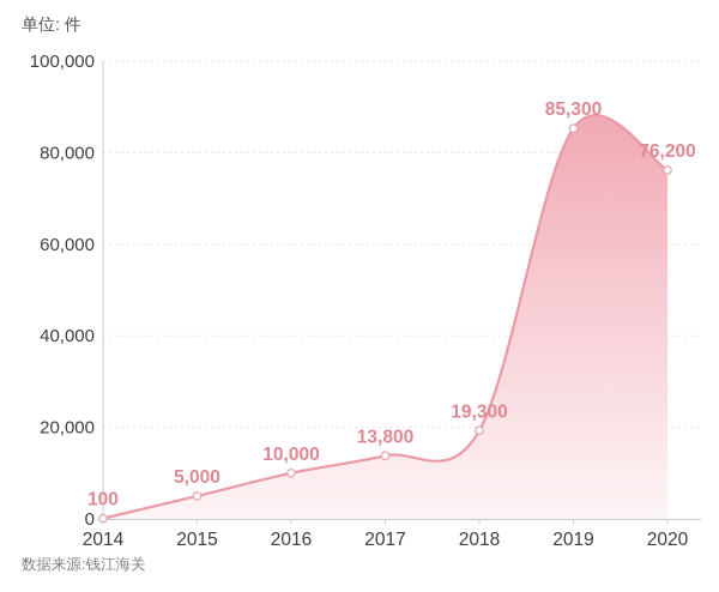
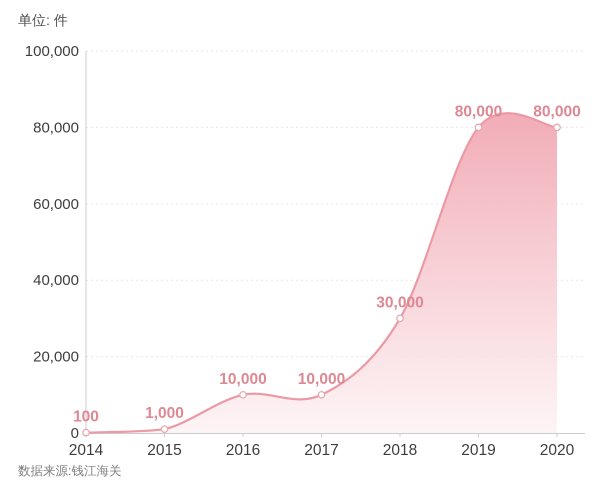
2015: 5,000 -> 1,000
2017: 13,800 -> 10,000
2018: 19,300 -> 30,000
2019: 85,300 -> 80,000
2020: 76,200 -> 80,000
